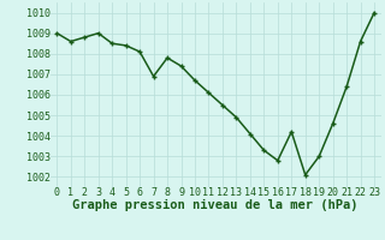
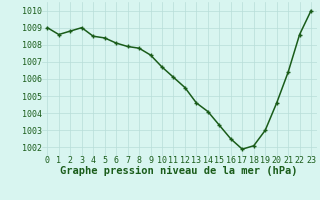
7: 1006.9 -> 1007.9
13: 1004.9 -> 1004.6
16: 1002.8 -> 1002.5
17: 1004.2 -> 1001.9
